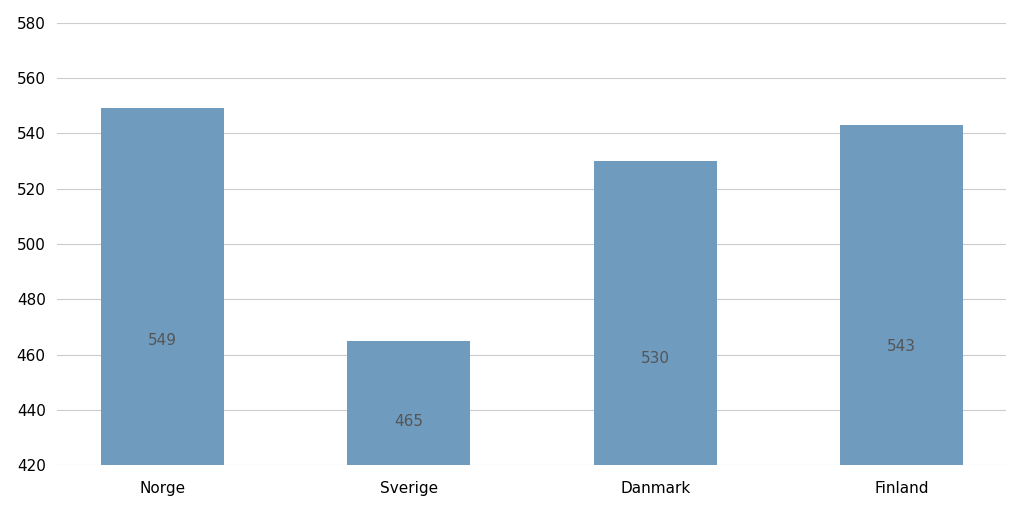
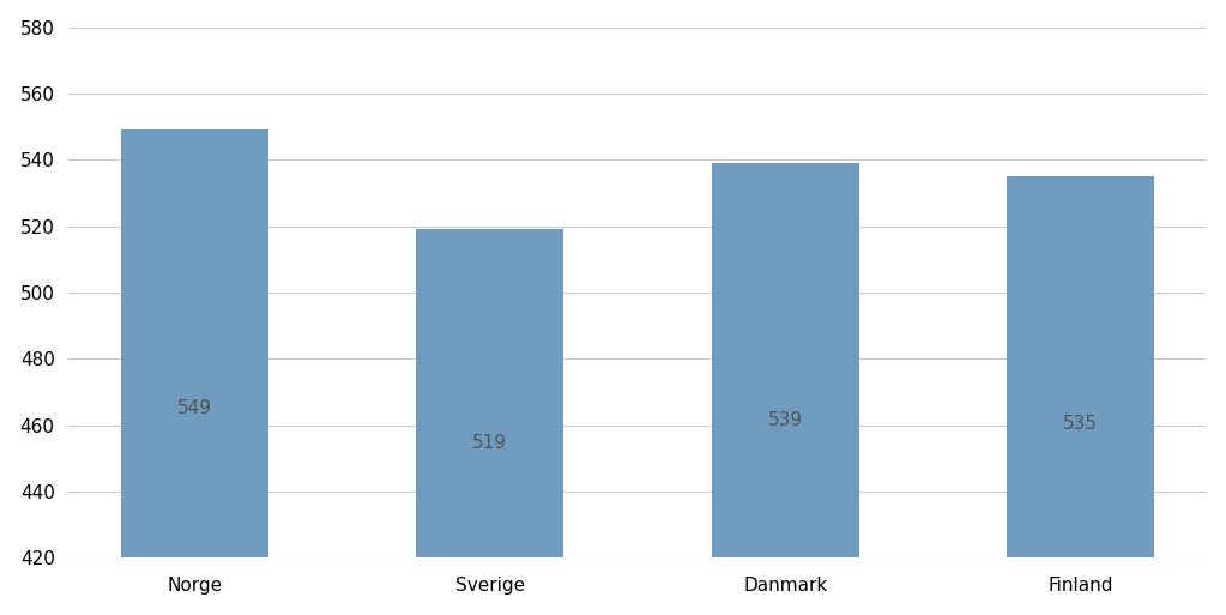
Sverige: 465 -> 519
Danmark: 530 -> 539
Finland: 543 -> 535
